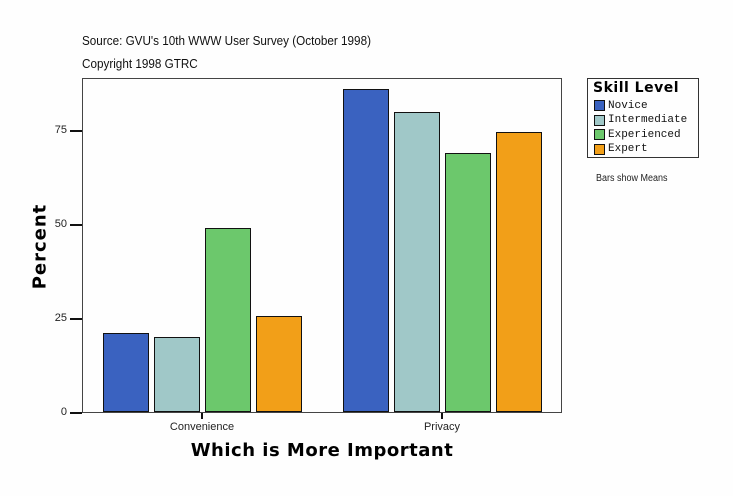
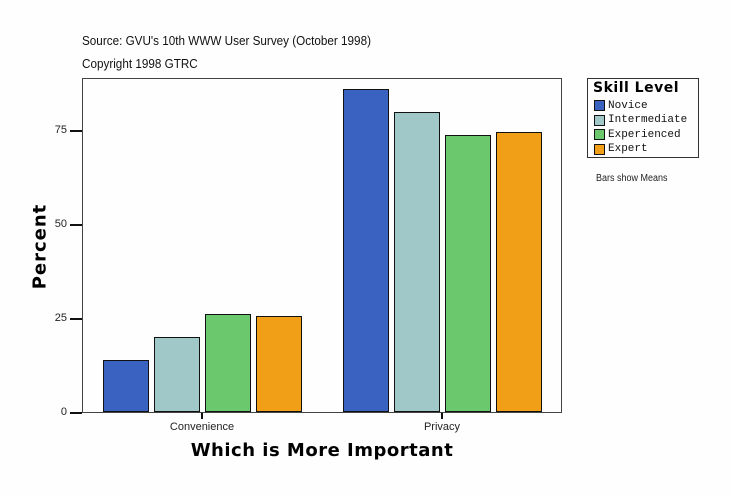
Novice/Convenience: 21 -> 14
Experienced/Convenience: 49 -> 26
Experienced/Privacy: 69 -> 74
